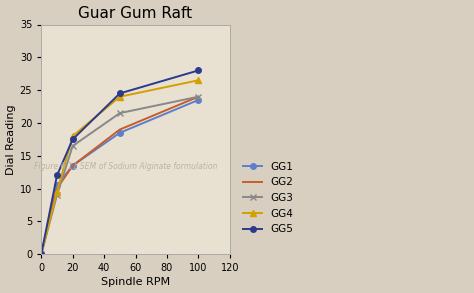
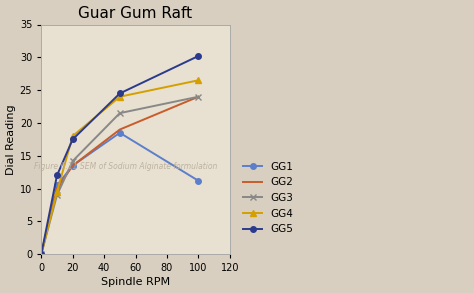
GG3/20: 16.5 -> 14.2
GG1/100: 23.5 -> 11.2
GG5/100: 28.0 -> 30.2
